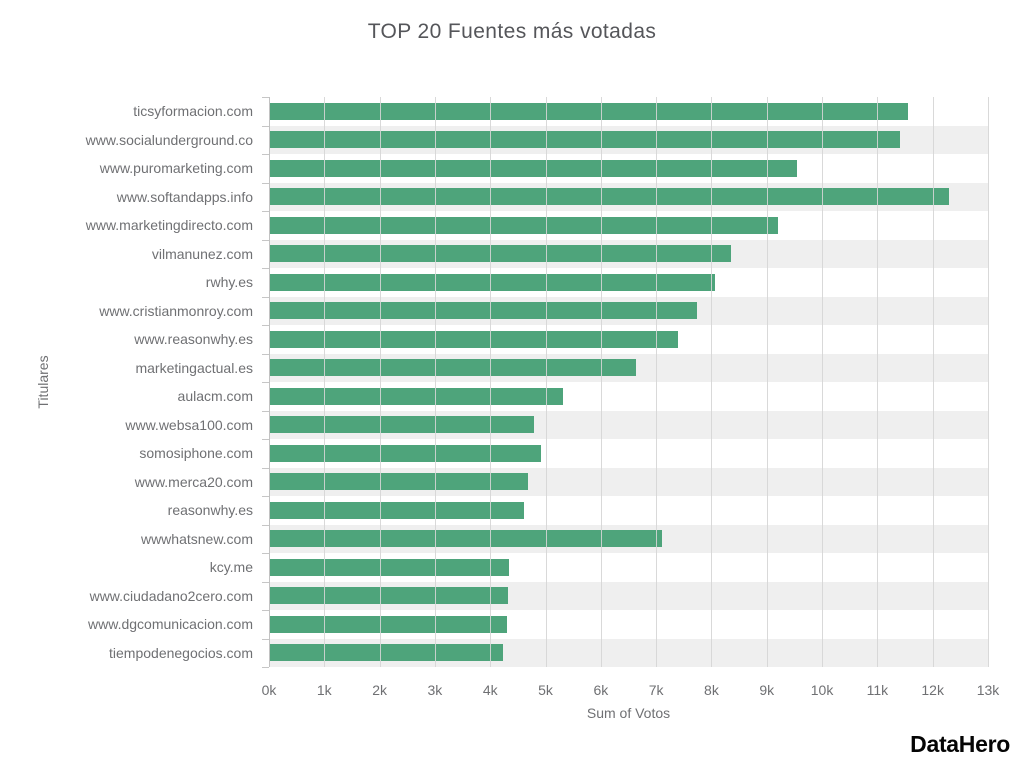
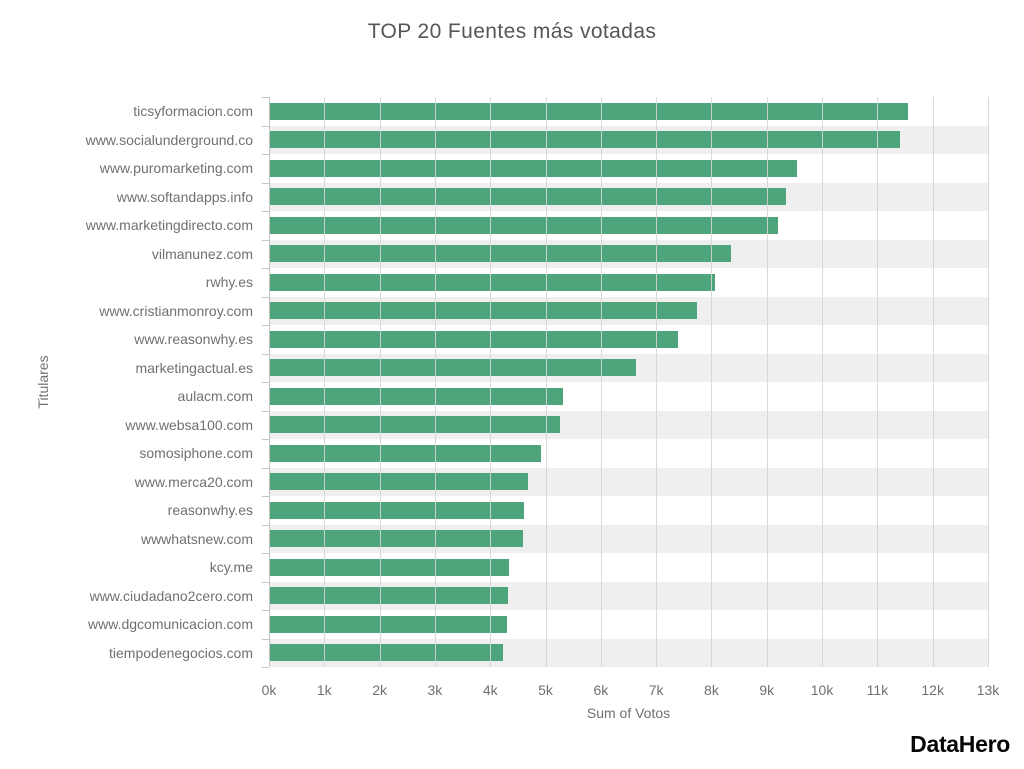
www.softandapps.info: 12.3k -> 9.4k
www.websa100.com: 4.8k -> 5.3k
wwwhatsnew.com: 7.1k -> 4.6k
